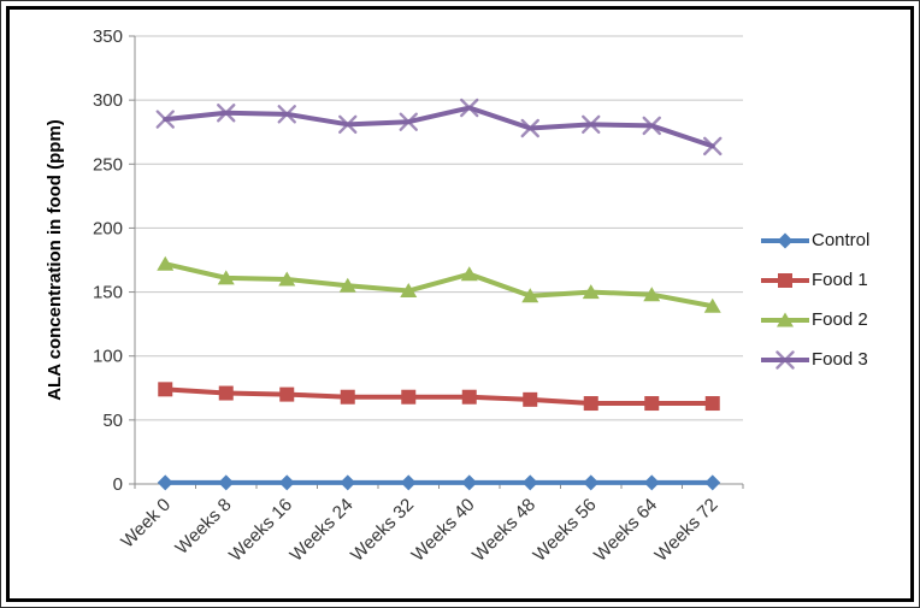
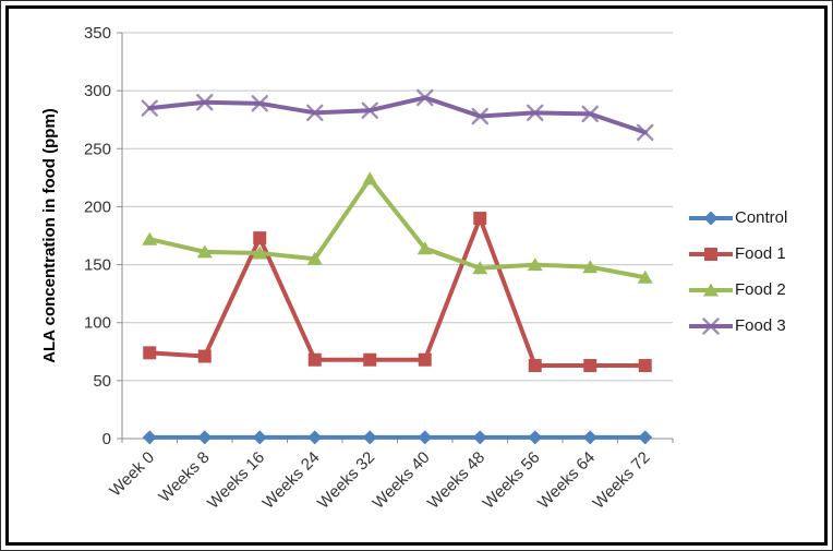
Food 1/Weeks 16: 70 -> 173
Food 2/Weeks 32: 151 -> 224
Food 1/Weeks 48: 66 -> 190
